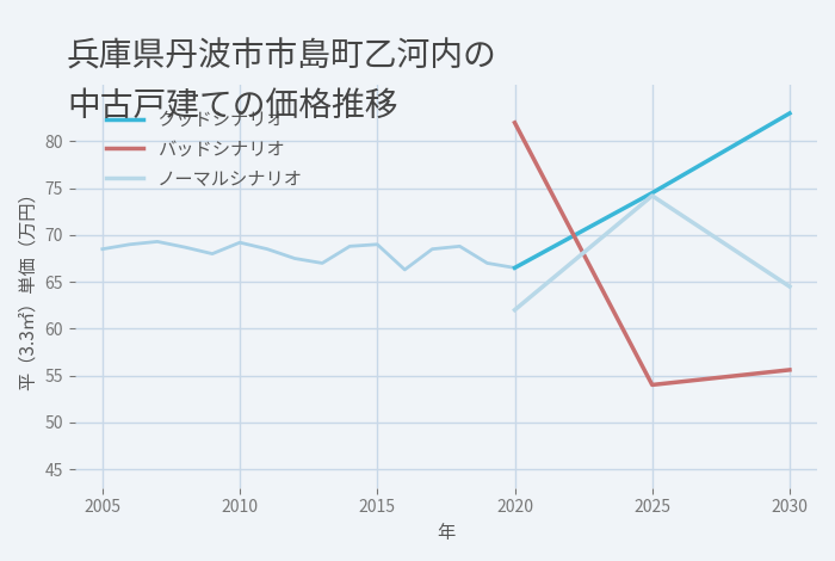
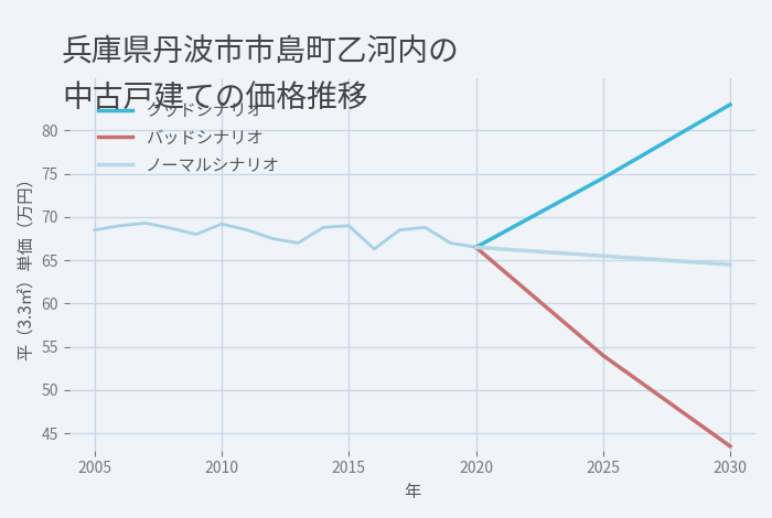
バッドシナリオ/2020: 82.0 -> 66.5
ノーマルシナリオ/2020: 62.0 -> 66.5
ノーマルシナリオ/2025: 74.2 -> 65.5
バッドシナリオ/2030: 55.6 -> 43.5
